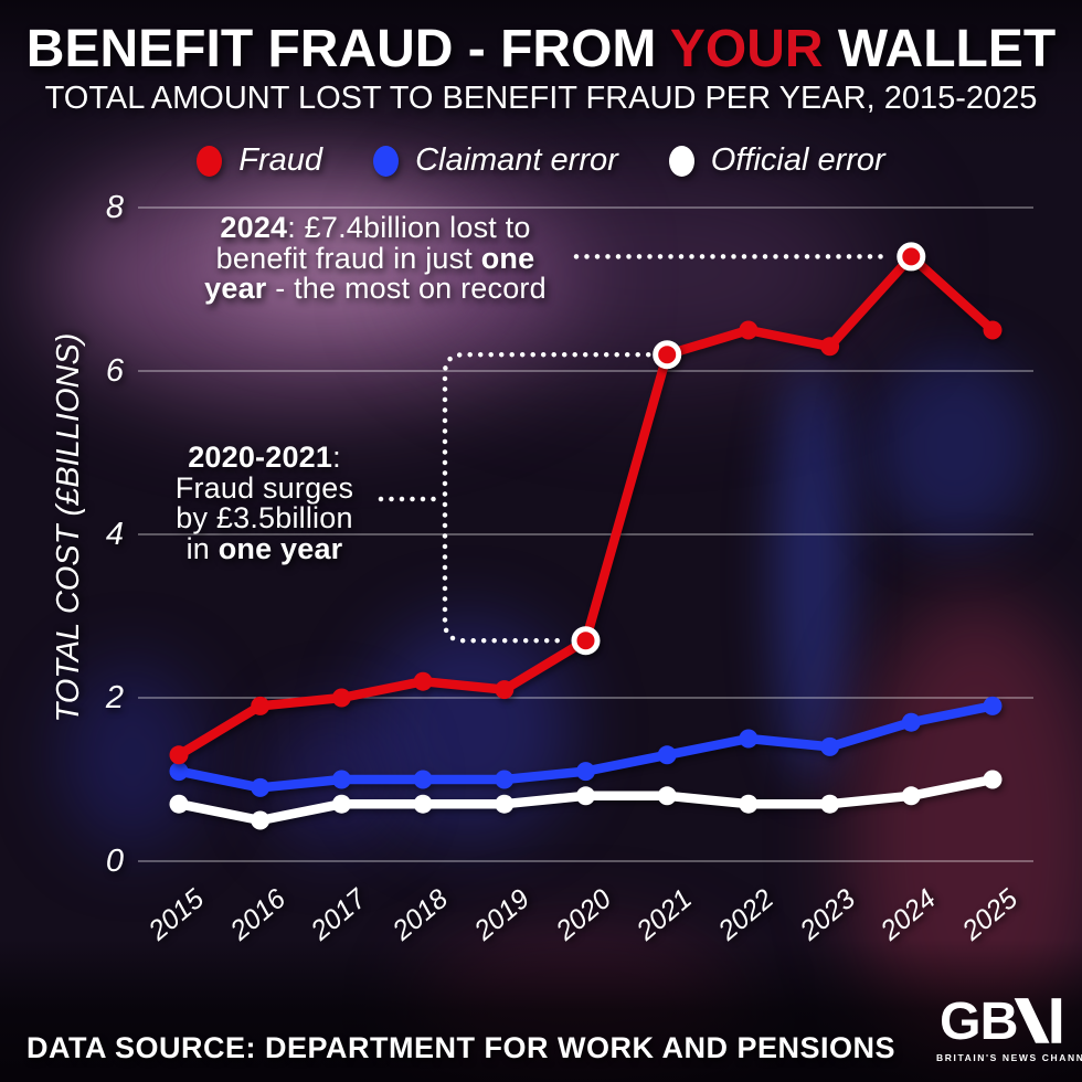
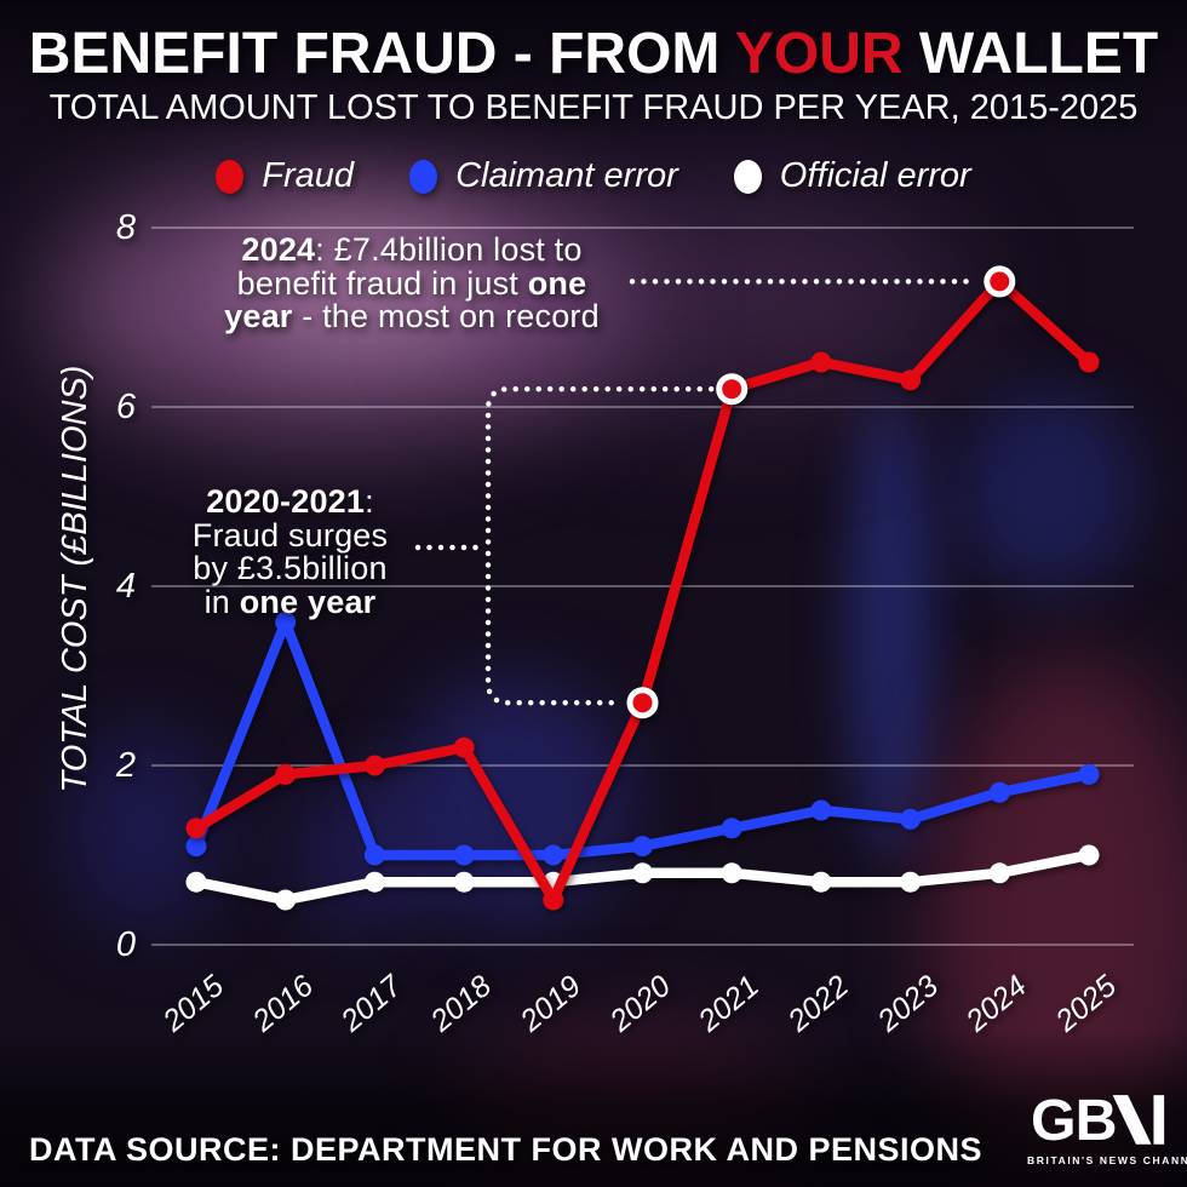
Claimant error/2016: 0.9 -> 3.6
Fraud/2019: 2.1 -> 0.5
